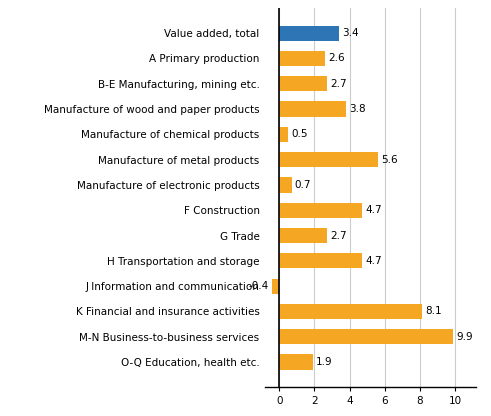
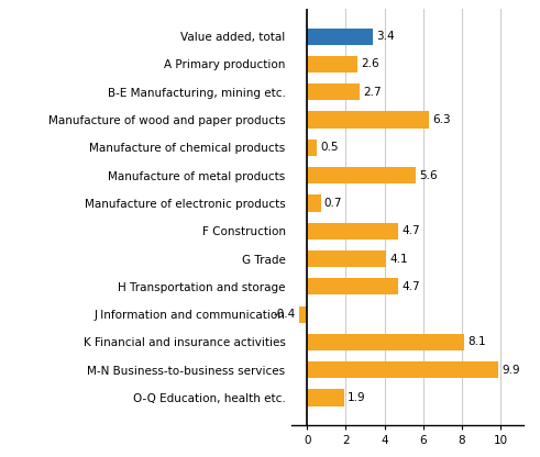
Manufacture of wood and paper products: 3.8 -> 6.3
G Trade: 2.7 -> 4.1
